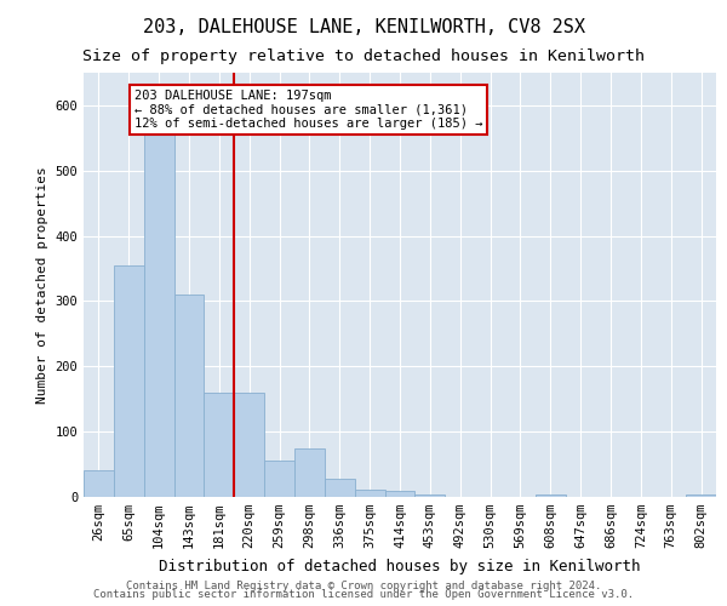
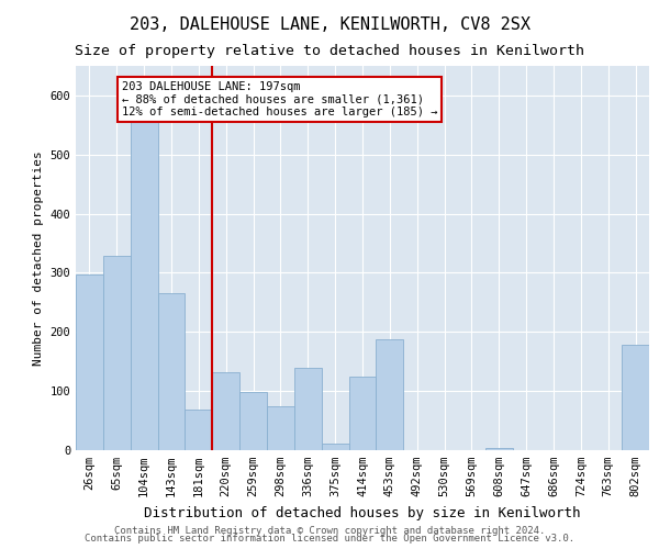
26sqm: 40 -> 298
65sqm: 355 -> 328
143sqm: 310 -> 266
181sqm: 160 -> 68
220sqm: 160 -> 132
259sqm: 55 -> 98
336sqm: 28 -> 140
414sqm: 10 -> 124
453sqm: 3 -> 188
802sqm: 3 -> 178
